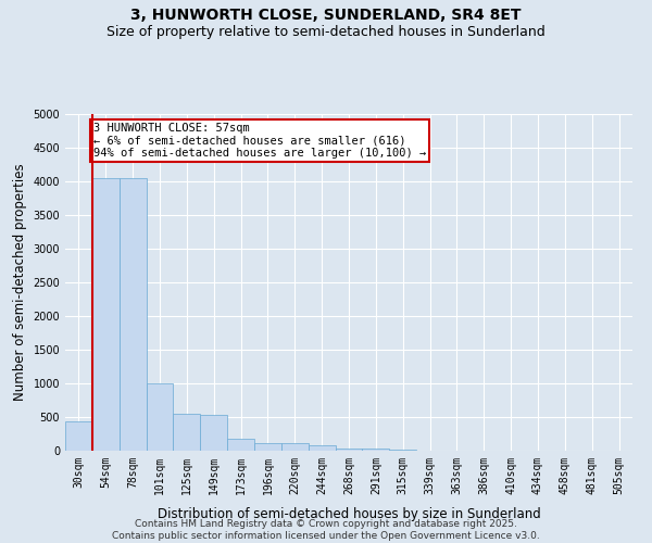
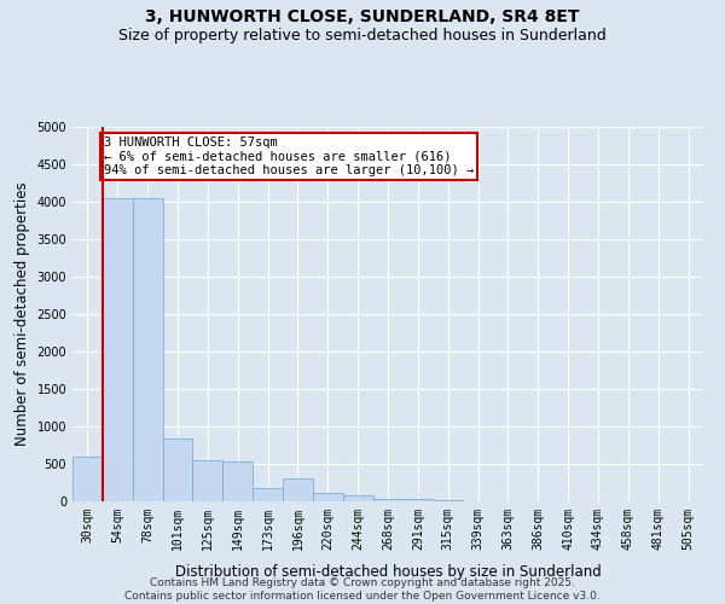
30sqm: 430 -> 600
101sqm: 1000 -> 840
196sqm: 120 -> 300
